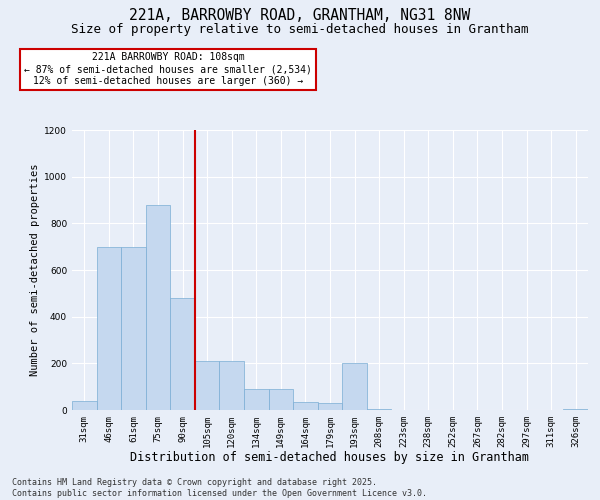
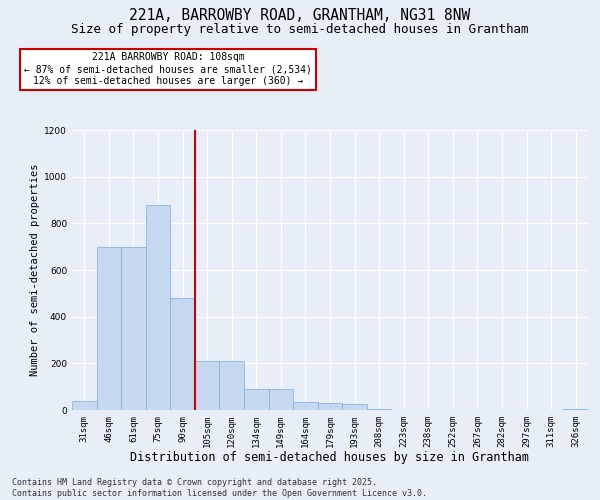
193sqm: 200 -> 25
